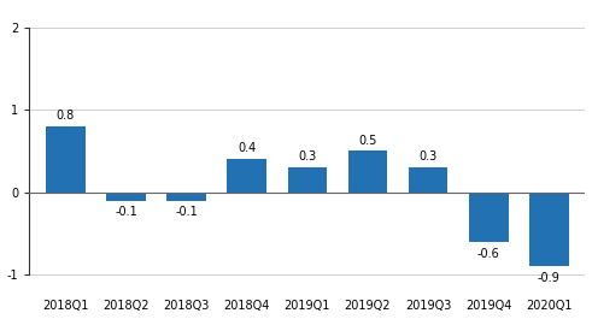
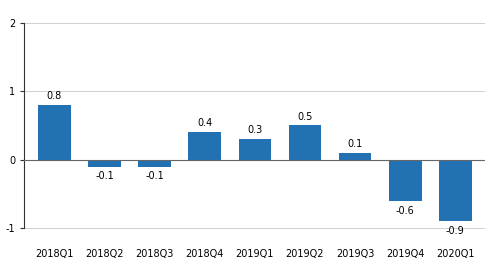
2019Q3: 0.3 -> 0.1
